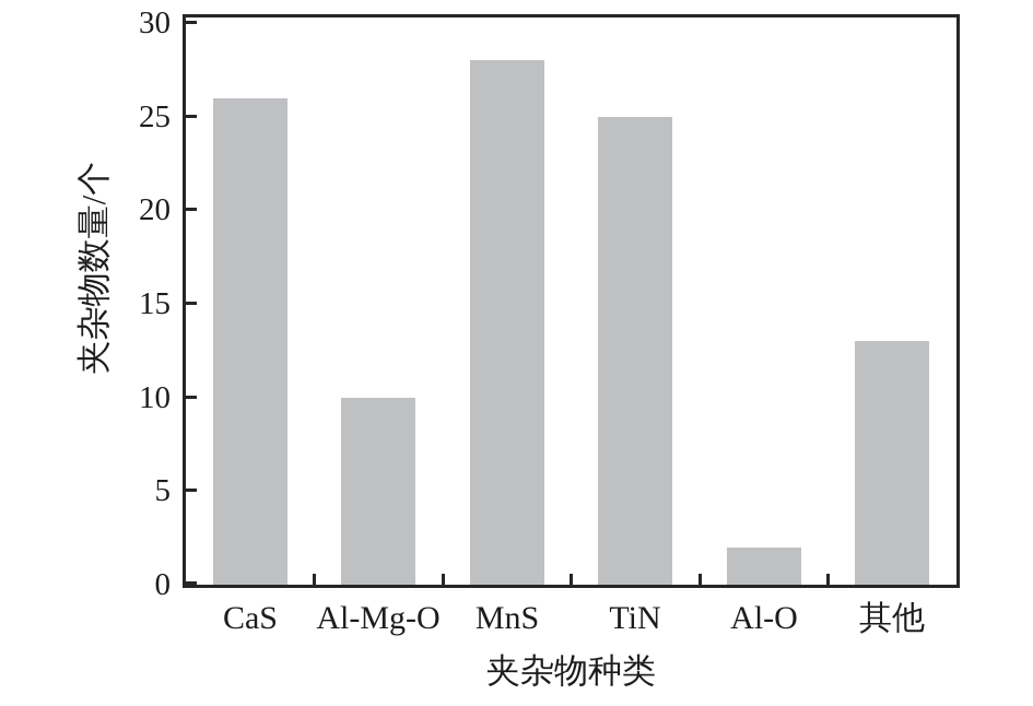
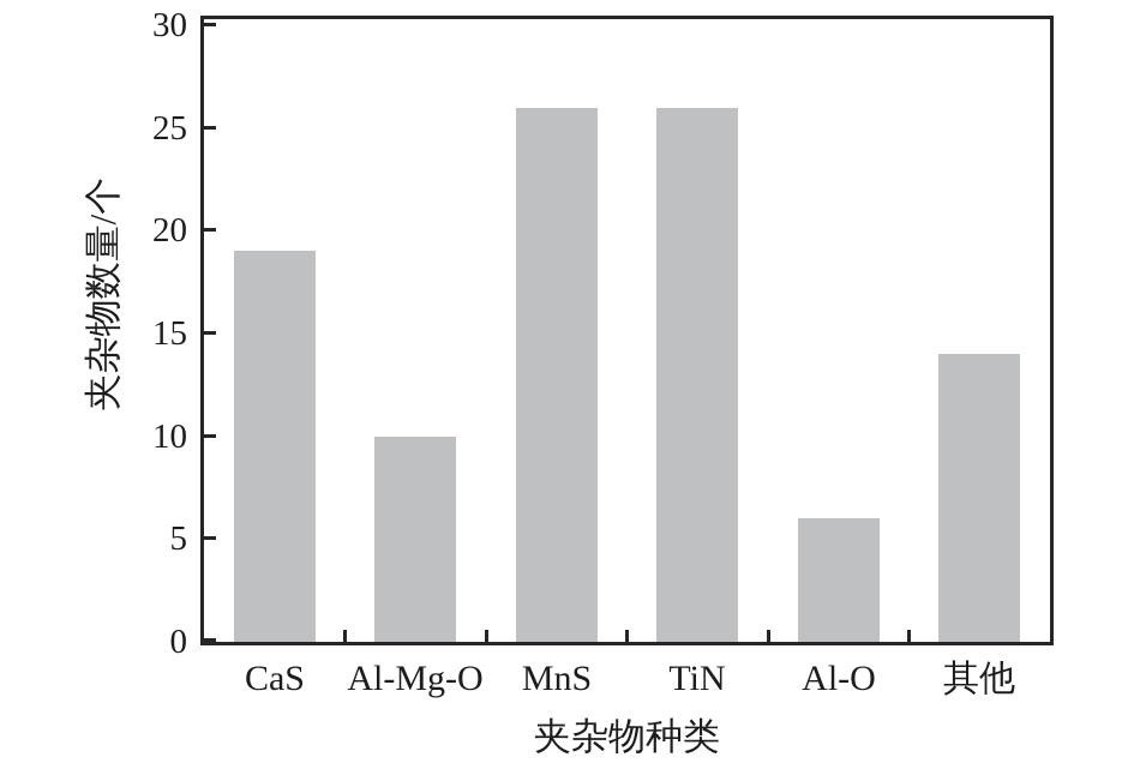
CaS: 26 -> 19
MnS: 28 -> 26
TiN: 25 -> 26
Al-O: 2 -> 6
其他: 13 -> 14
